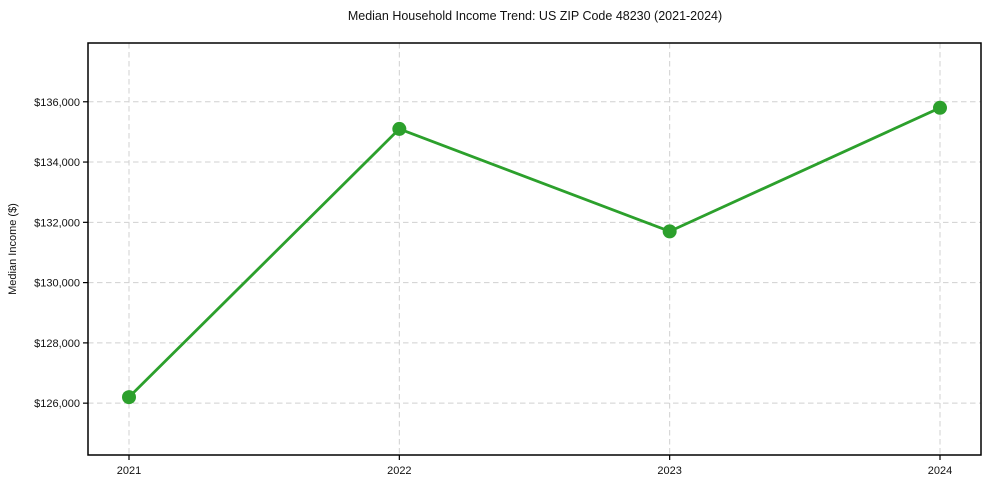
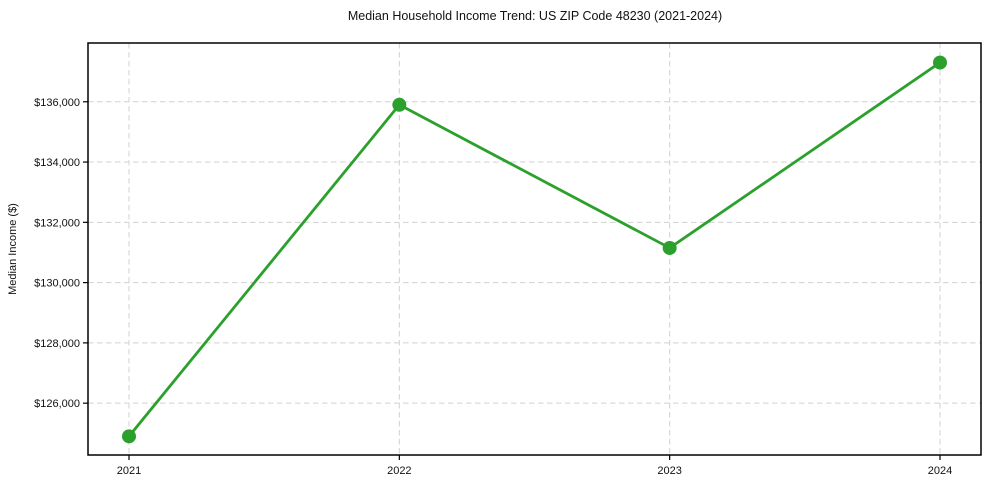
2021: $126200 -> $124900
2022: $135100 -> $135900
2023: $131700 -> $131200
2024: $135800 -> $137300
